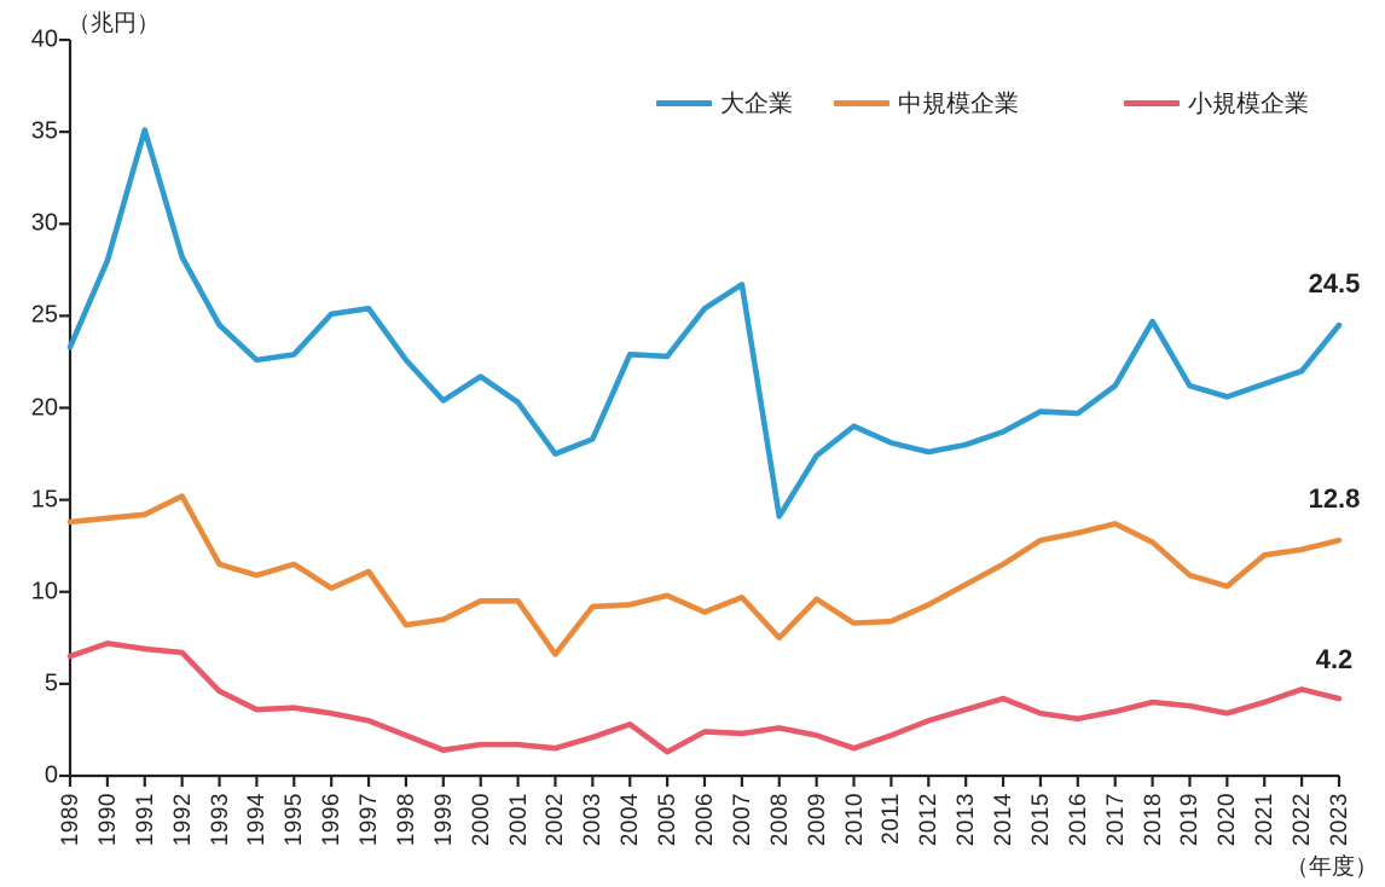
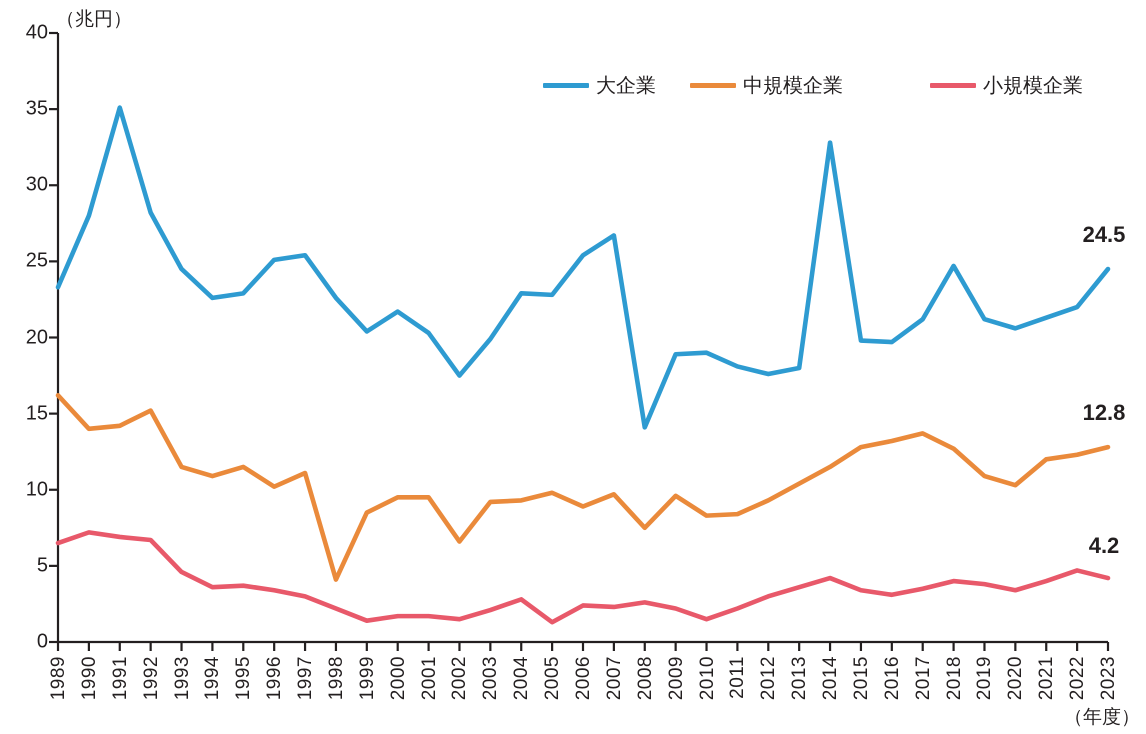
中規模企業/1989: 13.8 -> 16.2
中規模企業/1998: 8.2 -> 4.1
大企業/2003: 18.3 -> 19.9
大企業/2009: 17.4 -> 18.9
大企業/2014: 18.7 -> 32.8
